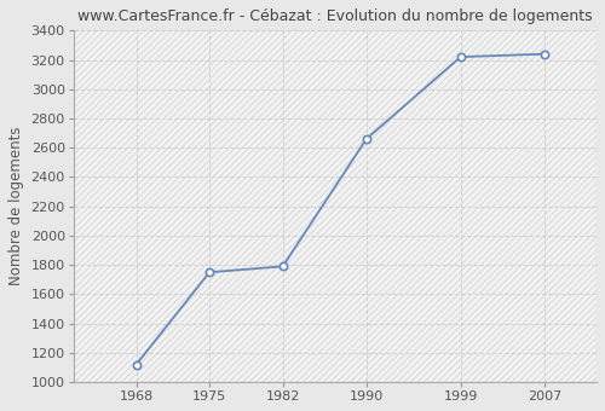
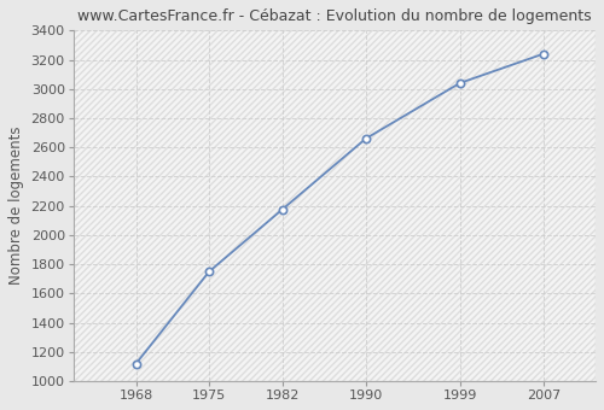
1982: 1790 -> 2180
1999: 3220 -> 3040
